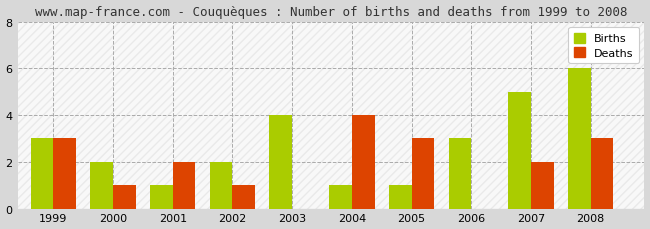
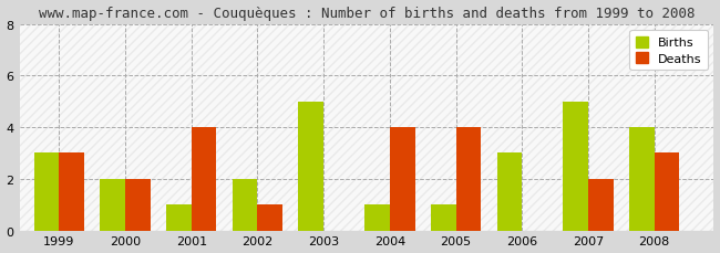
Deaths/2000: 1 -> 2
Deaths/2001: 2 -> 4
Births/2003: 4 -> 5
Deaths/2005: 3 -> 4
Births/2008: 6 -> 4
